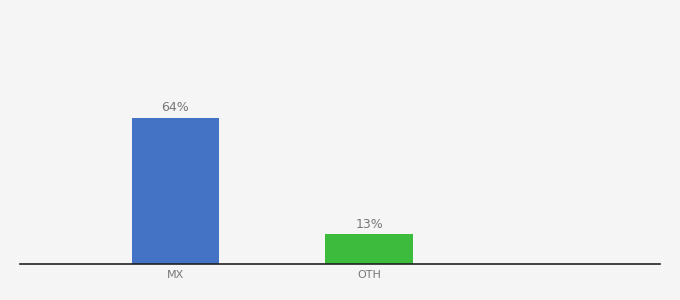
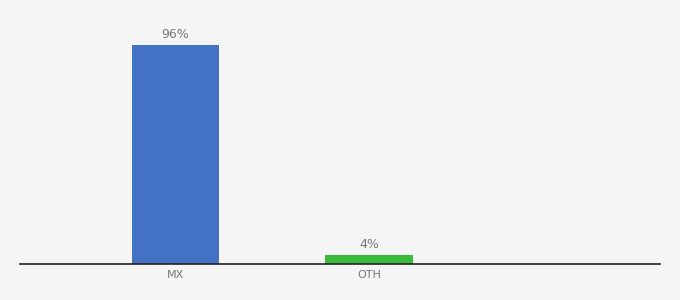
MX: 64% -> 96%
OTH: 13% -> 4%
